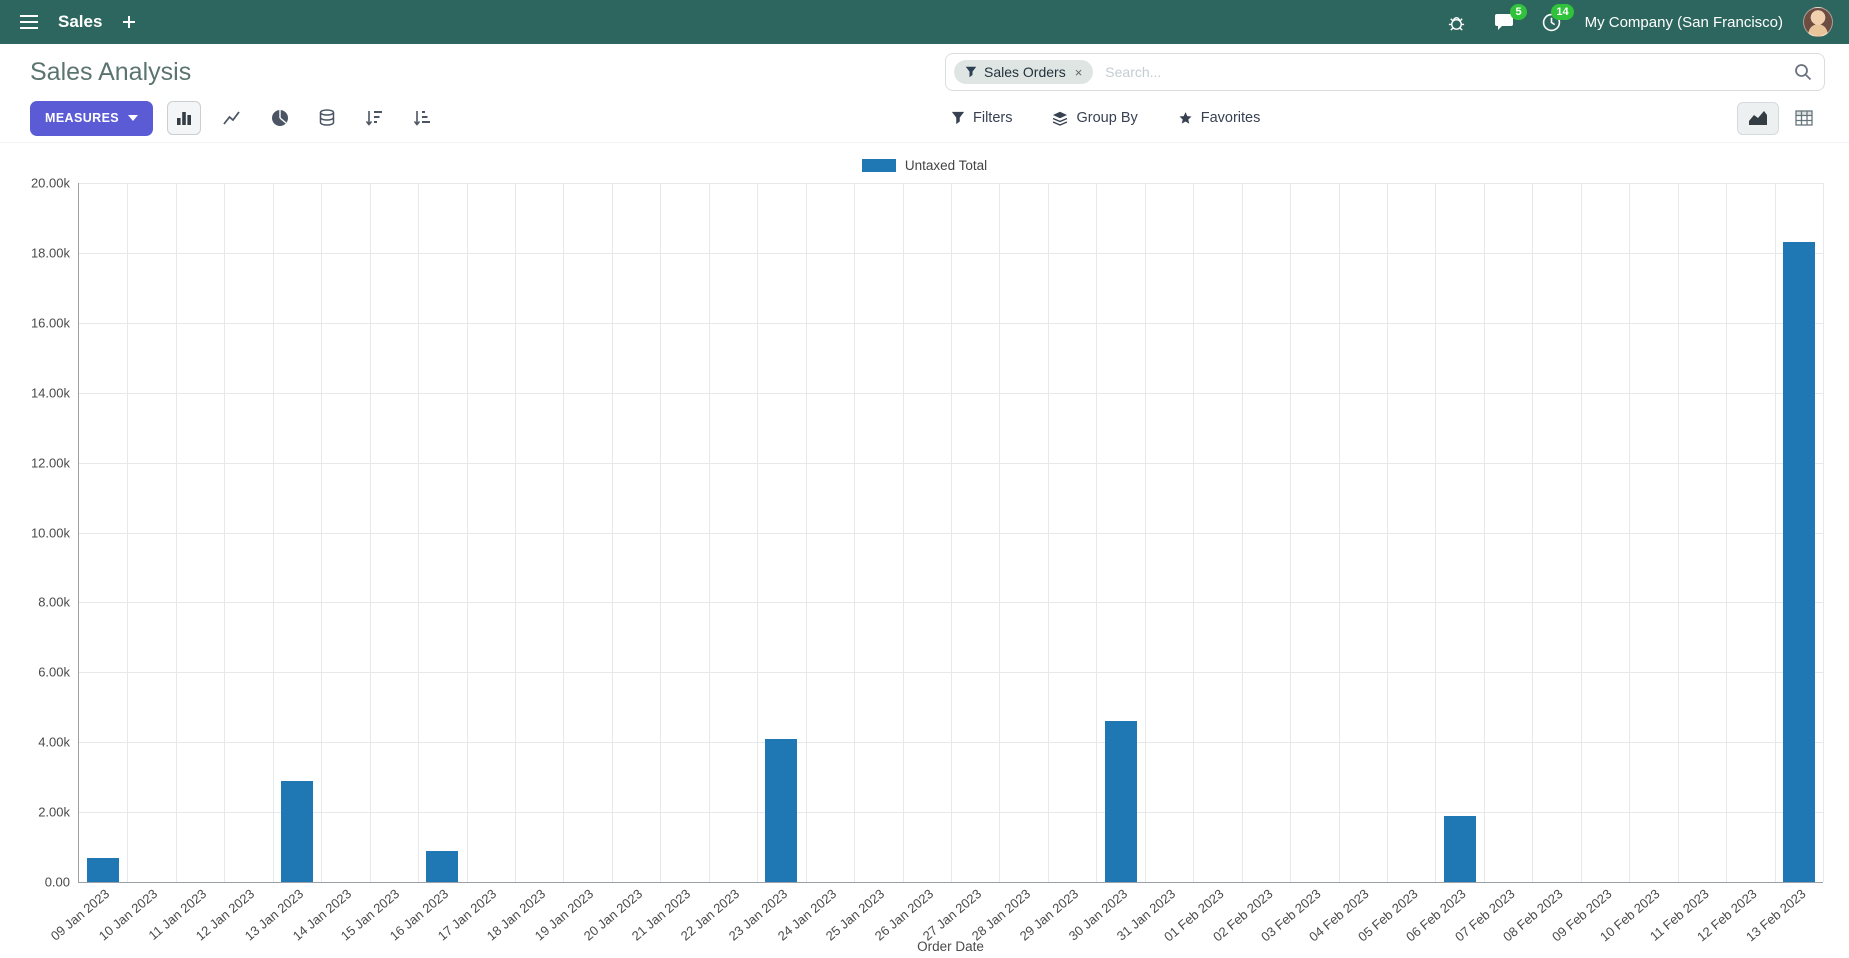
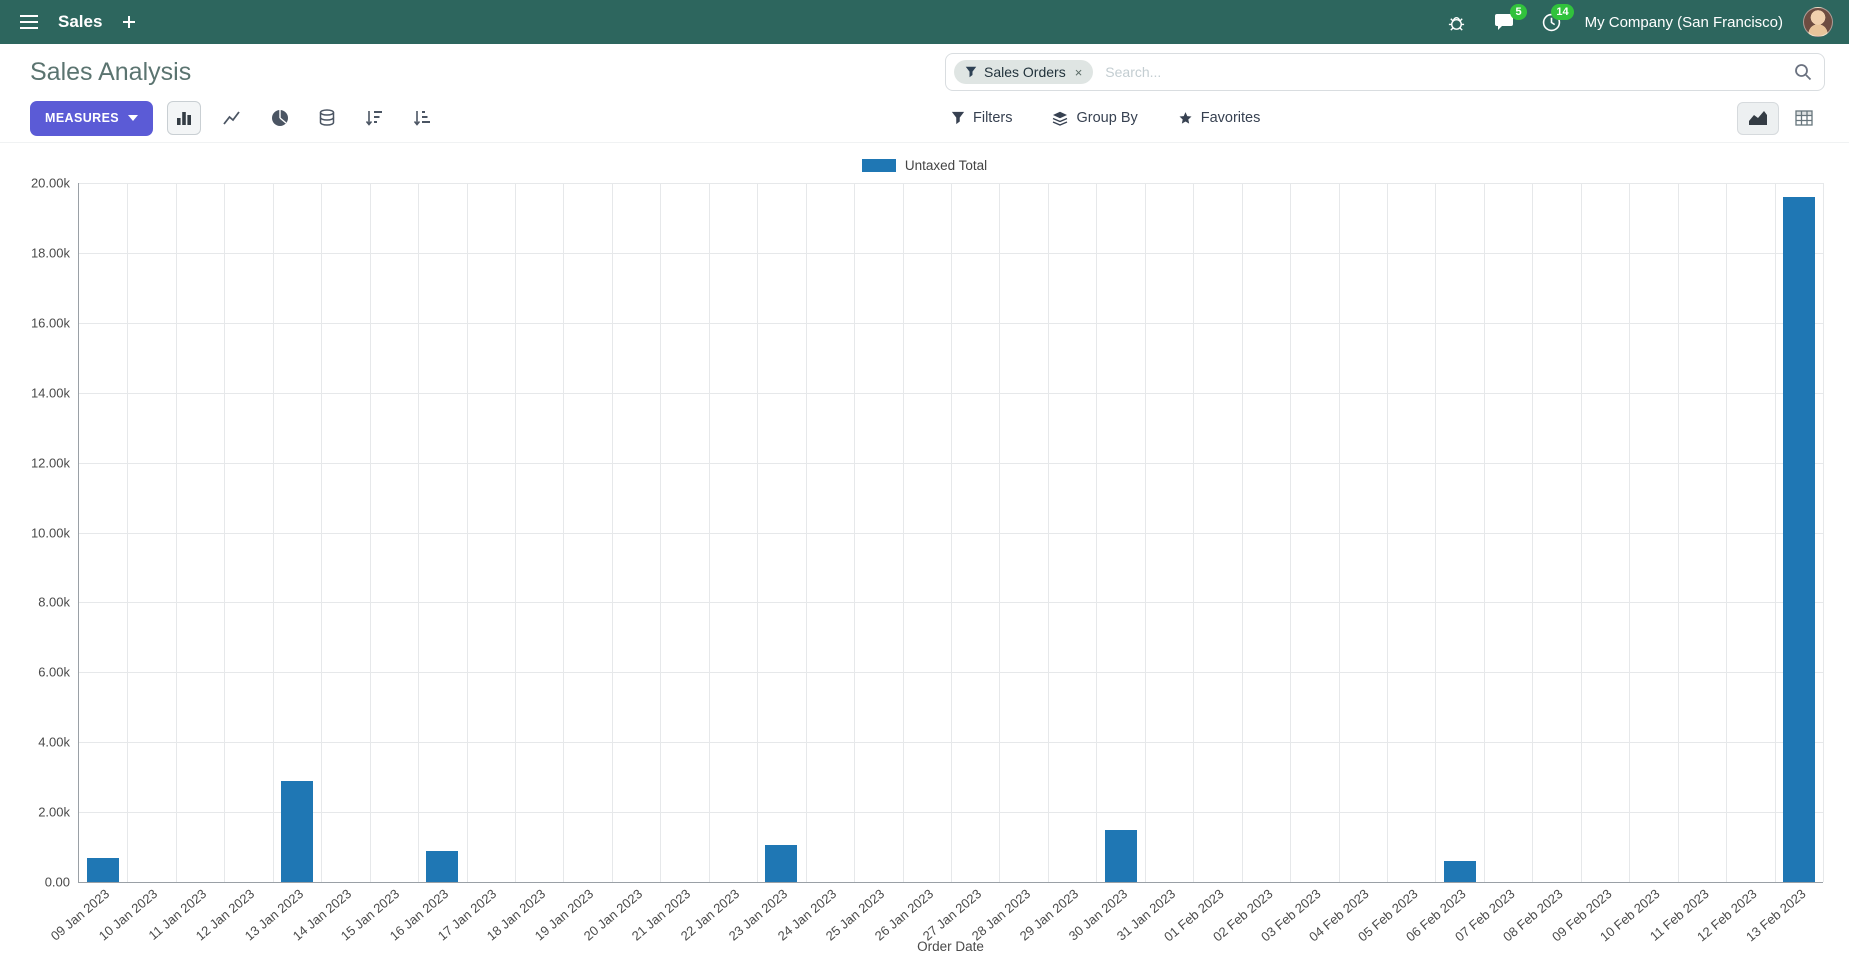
23 Jan 2023: 4.1k -> 1.0k
30 Jan 2023: 4.6k -> 1.5k
06 Feb 2023: 1.9k -> 0.6k
13 Feb 2023: 18.3k -> 19.6k
